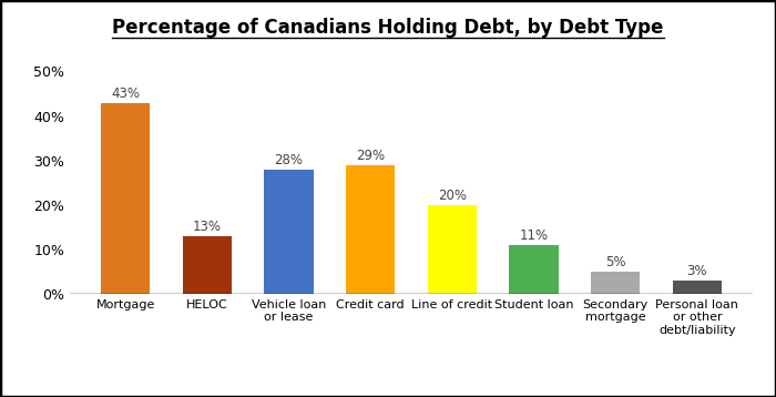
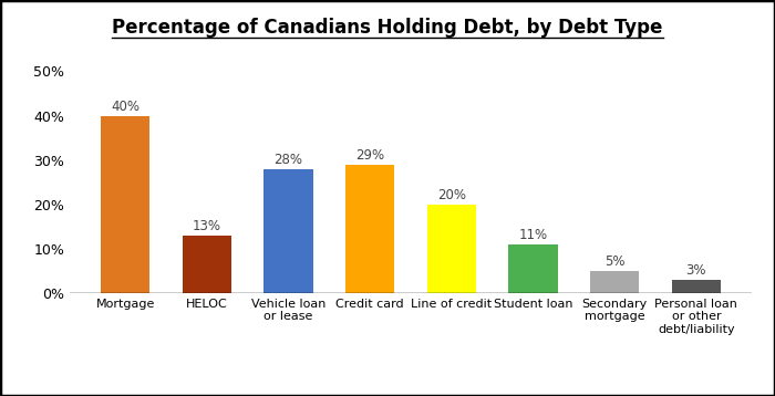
Mortgage: 43% -> 40%
